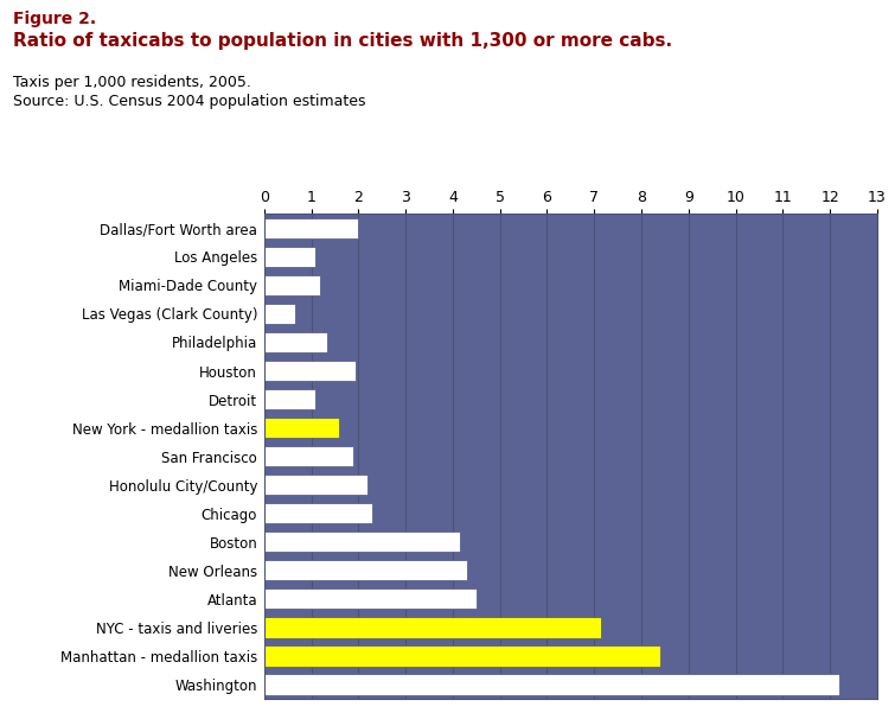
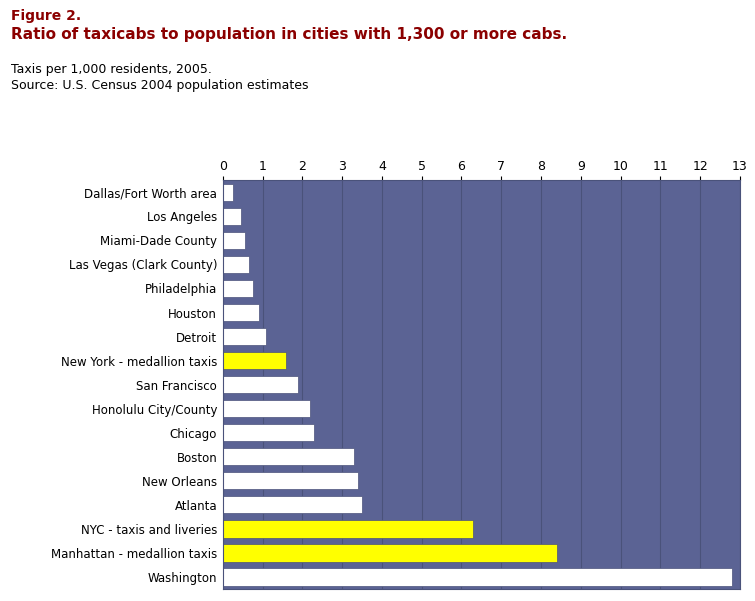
Dallas/Fort Worth area: 2.00 -> 0.25
Los Angeles: 1.10 -> 0.45
Miami-Dade County: 1.20 -> 0.55
Philadelphia: 1.35 -> 0.75
Houston: 1.95 -> 0.90
Boston: 4.15 -> 3.30
New Orleans: 4.30 -> 3.40
Atlanta: 4.50 -> 3.50
NYC - taxis and liveries: 7.15 -> 6.30
Washington: 12.20 -> 12.80
